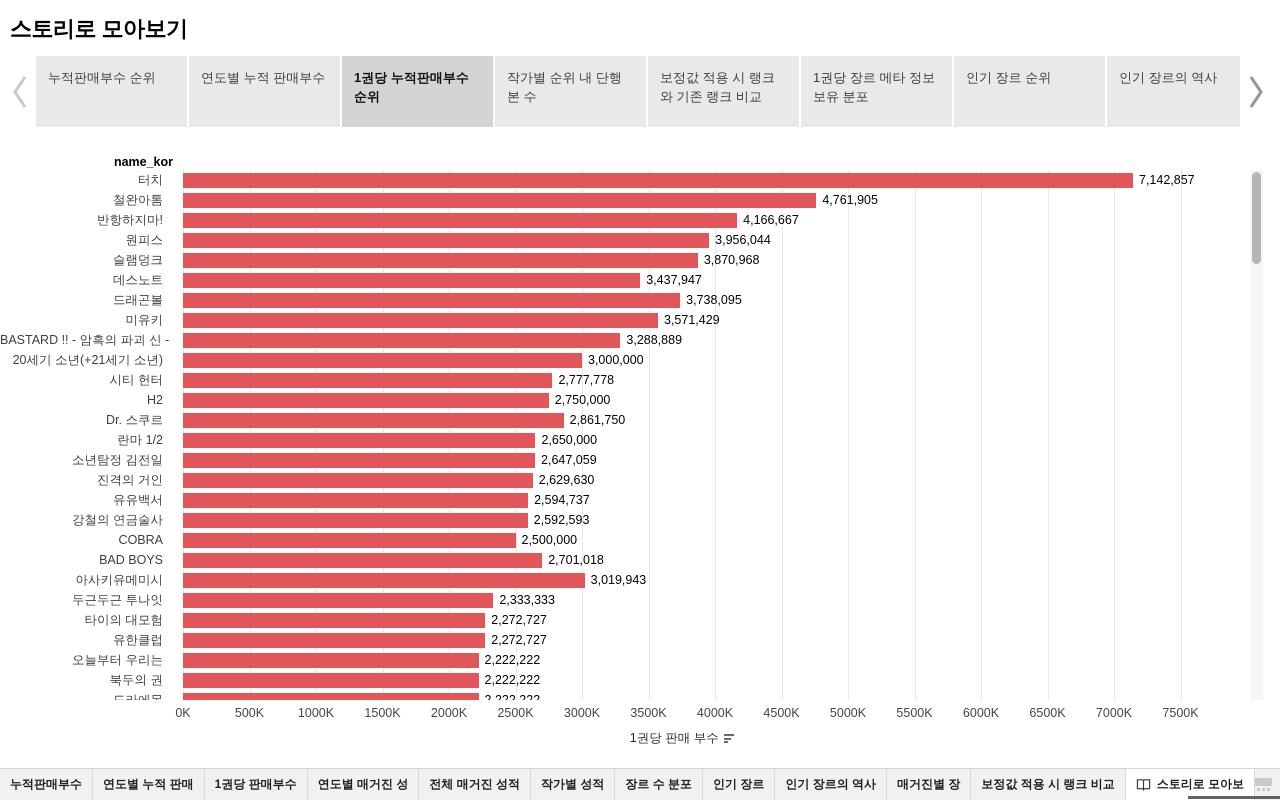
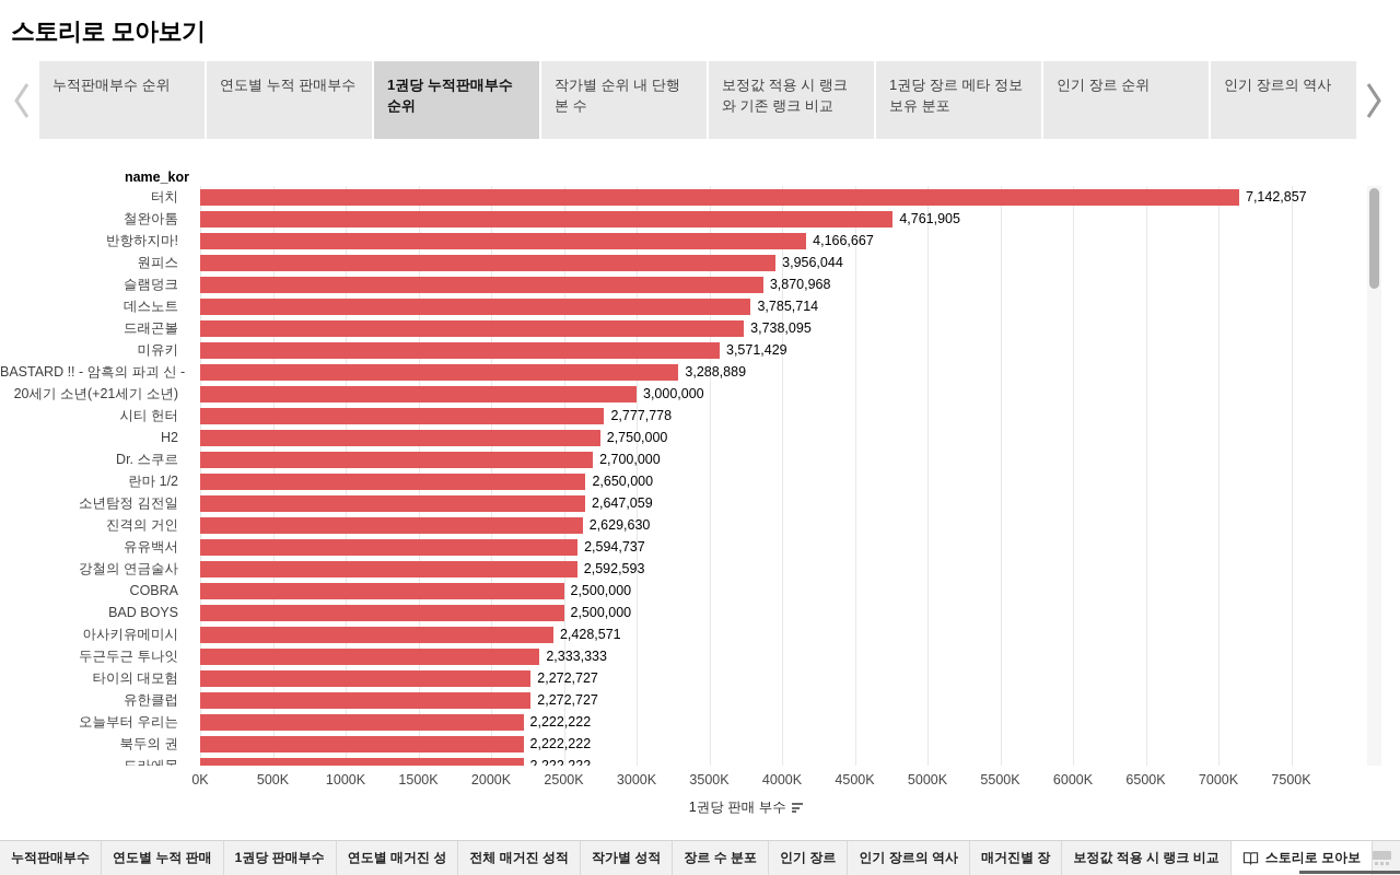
데스노트: 3,437,947 -> 3,785,714
Dr. 스쿠르: 2,861,750 -> 2,700,000
BAD BOYS: 2,701,018 -> 2,500,000
아사키유메미시: 3,019,943 -> 2,428,571
